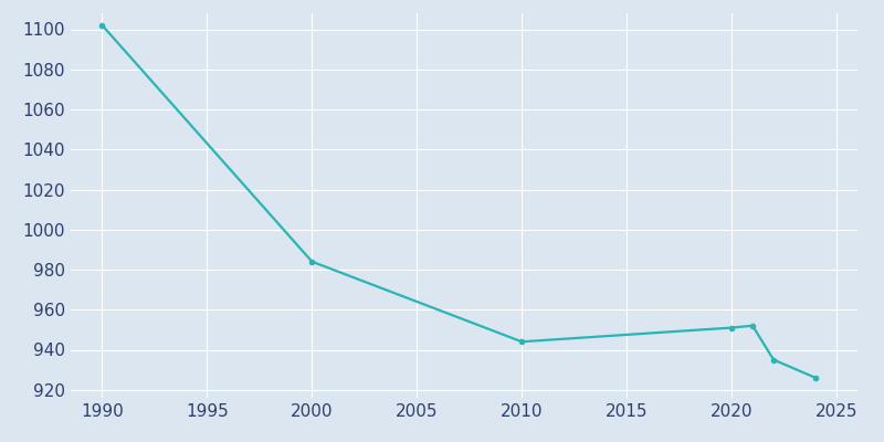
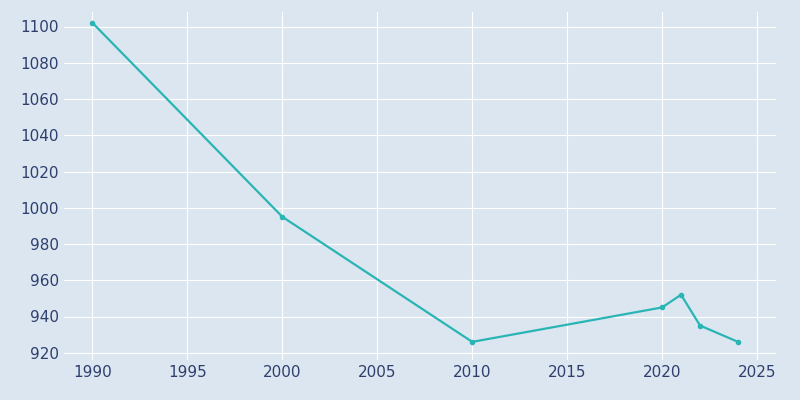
2000: 984 -> 995
2010: 944 -> 926
2020: 951 -> 945
